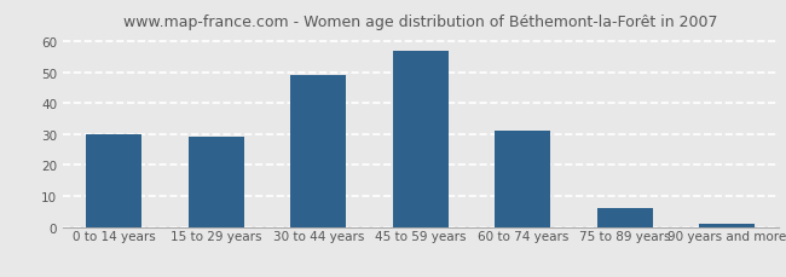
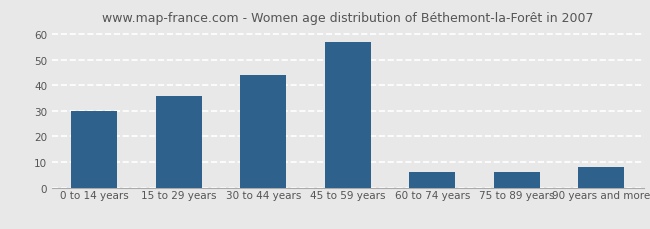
15 to 29 years: 29 -> 36
30 to 44 years: 49 -> 44
60 to 74 years: 31 -> 6
90 years and more: 1 -> 8
